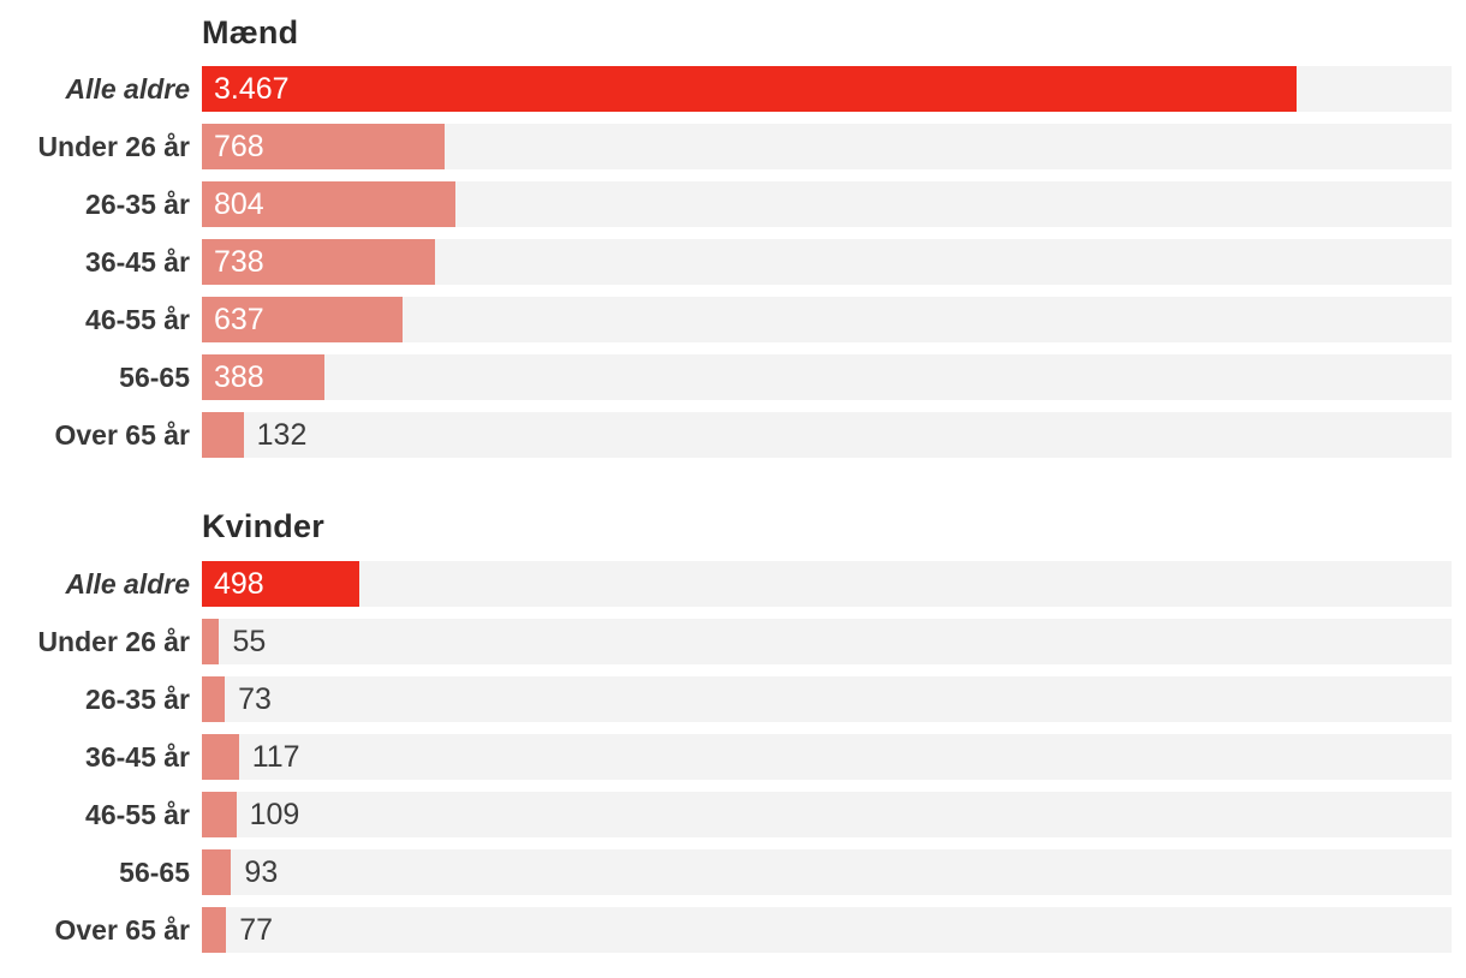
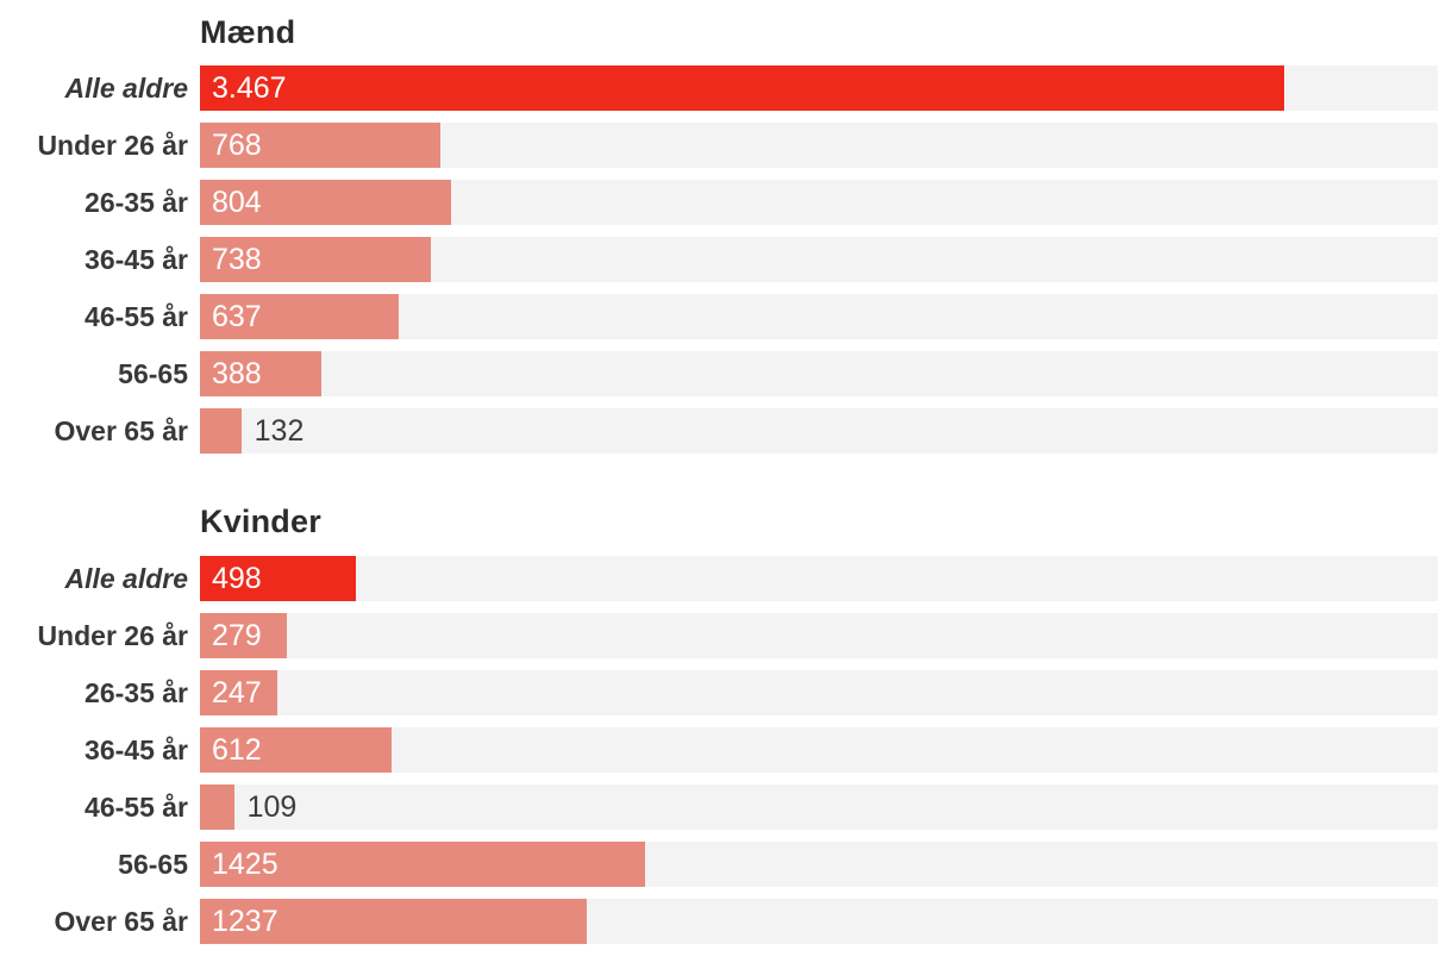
Kvinder/Under 26 år: 55 -> 279
Kvinder/26-35 år: 73 -> 247
Kvinder/36-45 år: 117 -> 612
Kvinder/56-65: 93 -> 1425
Kvinder/Over 65 år: 77 -> 1237
